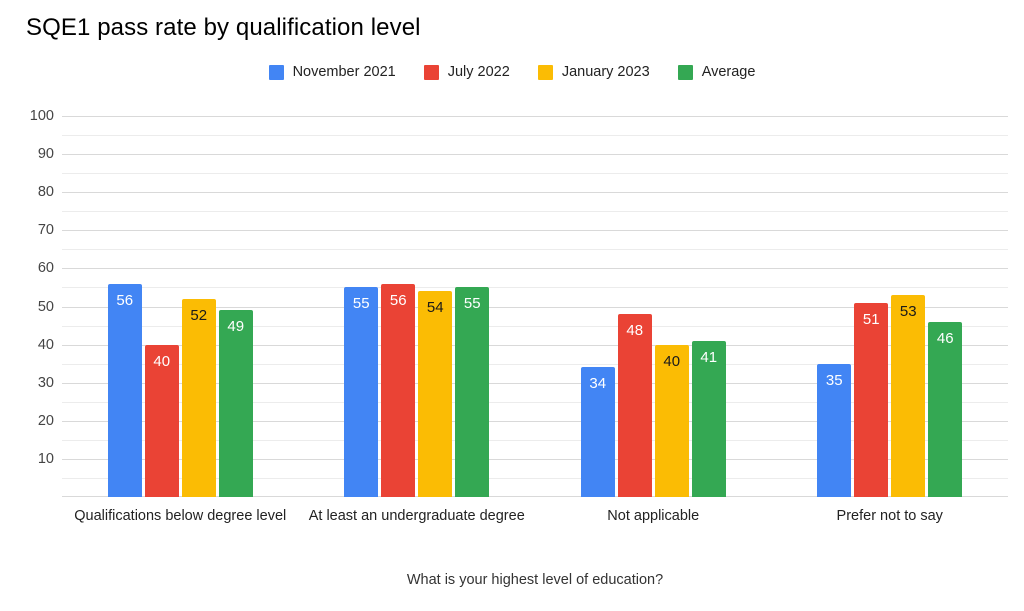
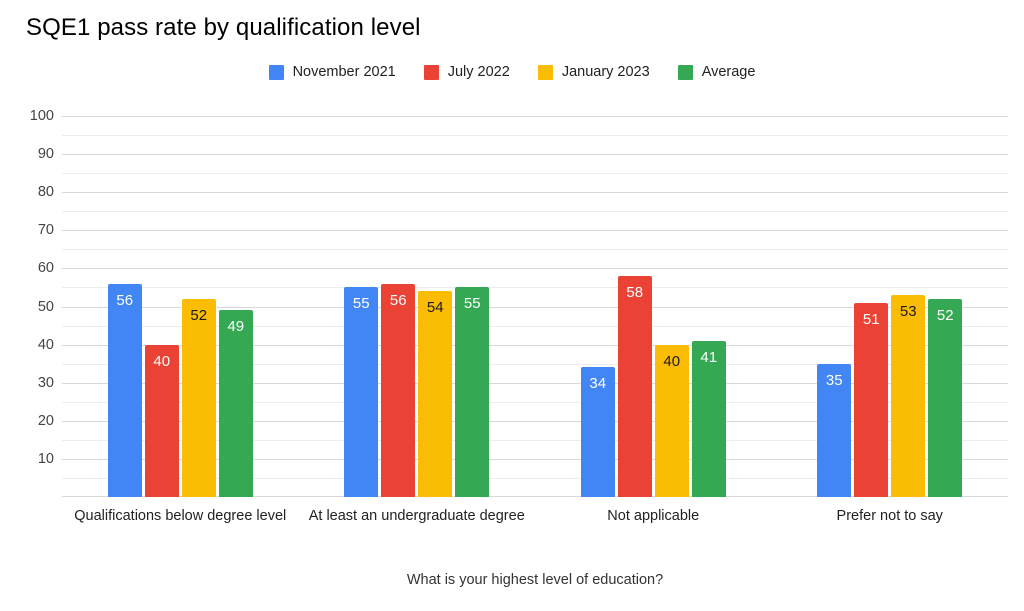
July 2022/Not applicable: 48 -> 58
Average/Prefer not to say: 46 -> 52
